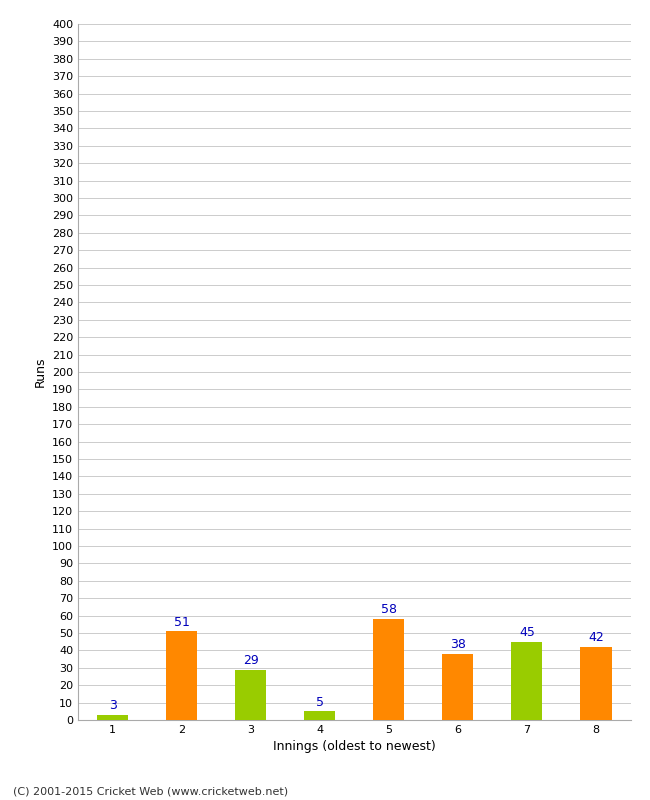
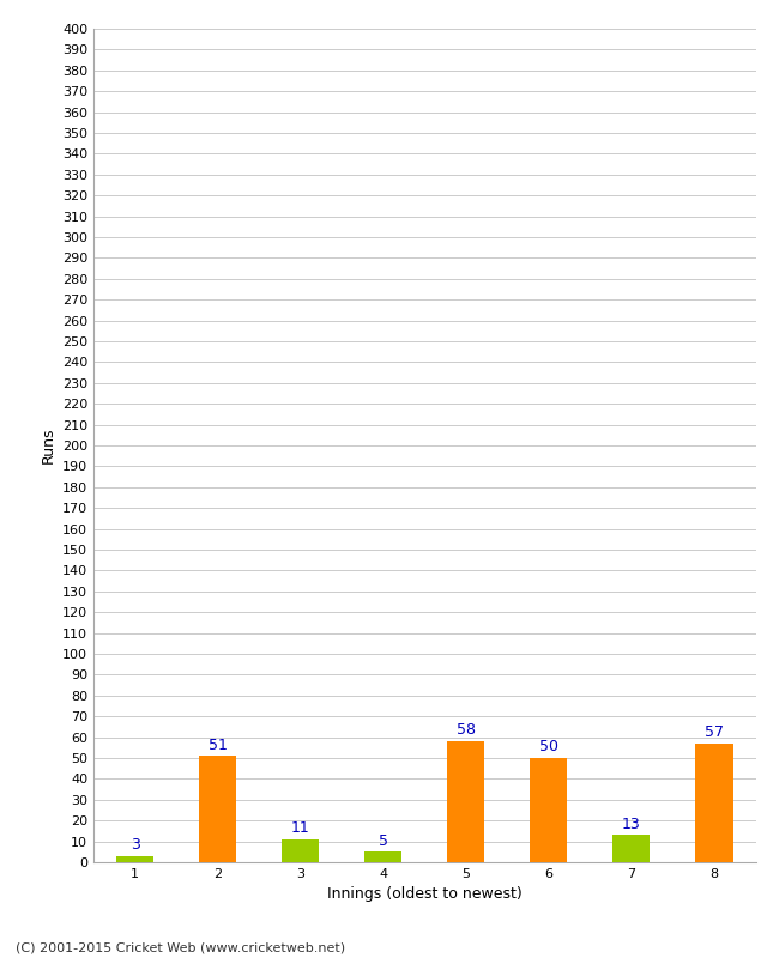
3: 29 -> 11
6: 38 -> 50
7: 45 -> 13
8: 42 -> 57
